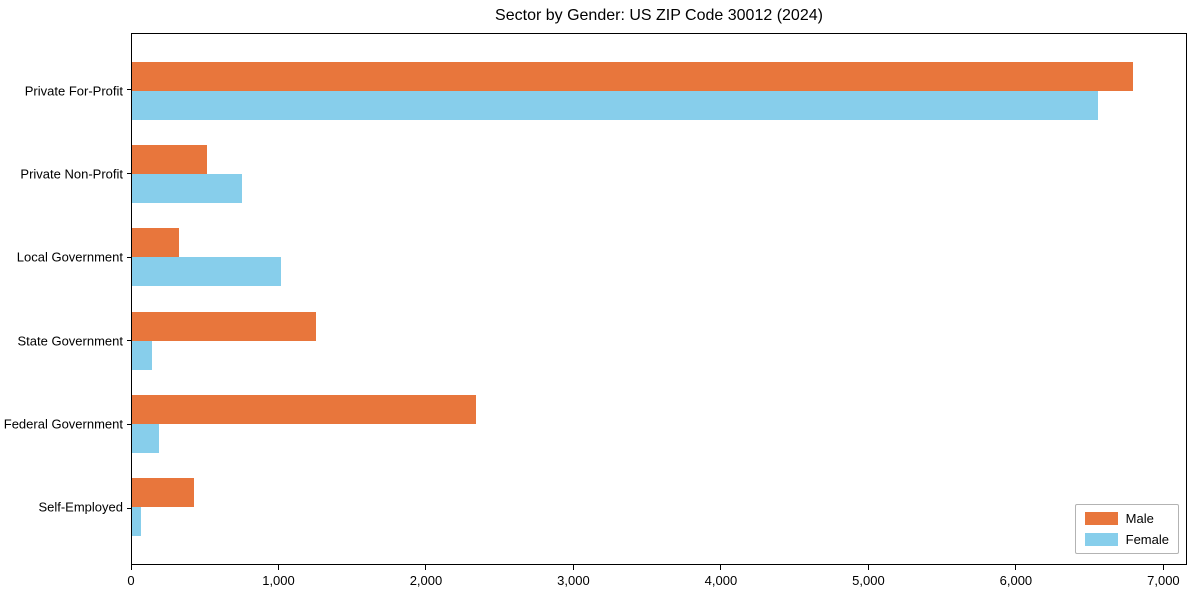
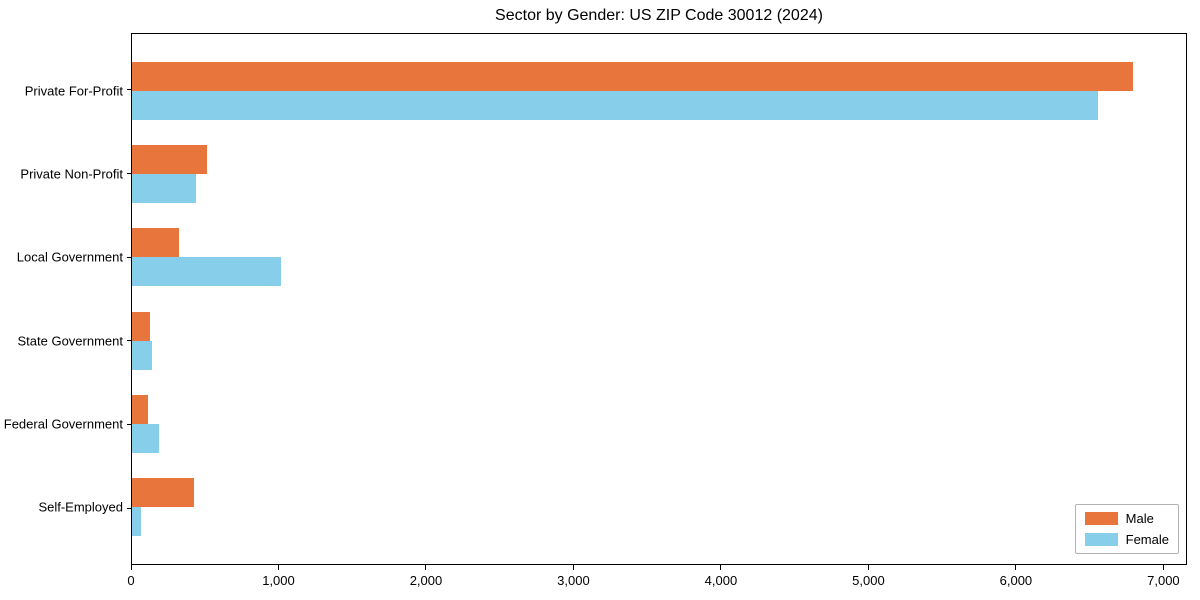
Female/Private Non-Profit: 750 -> 440
Male/State Government: 1250 -> 120
Male/Federal Government: 2340 -> 110
